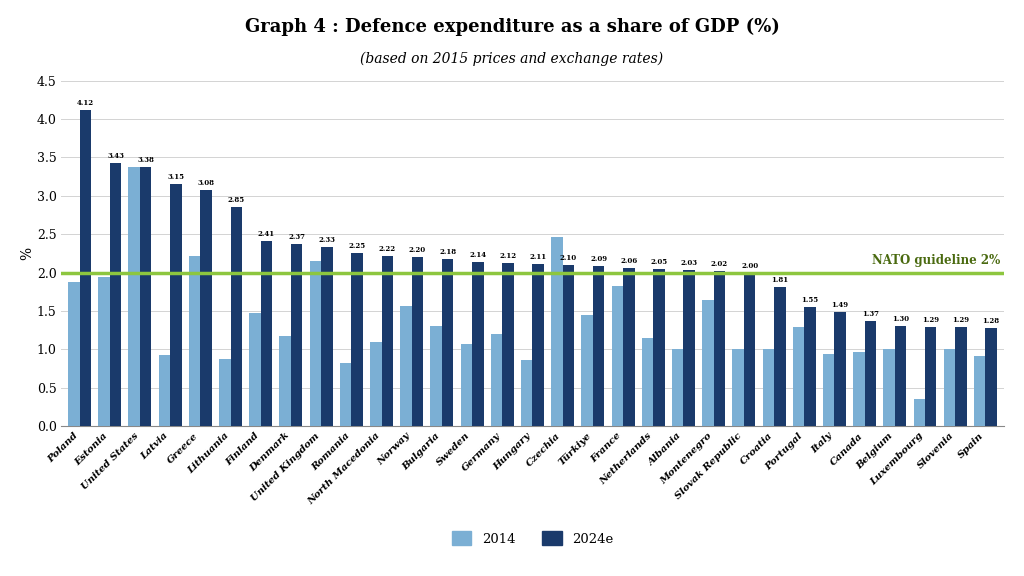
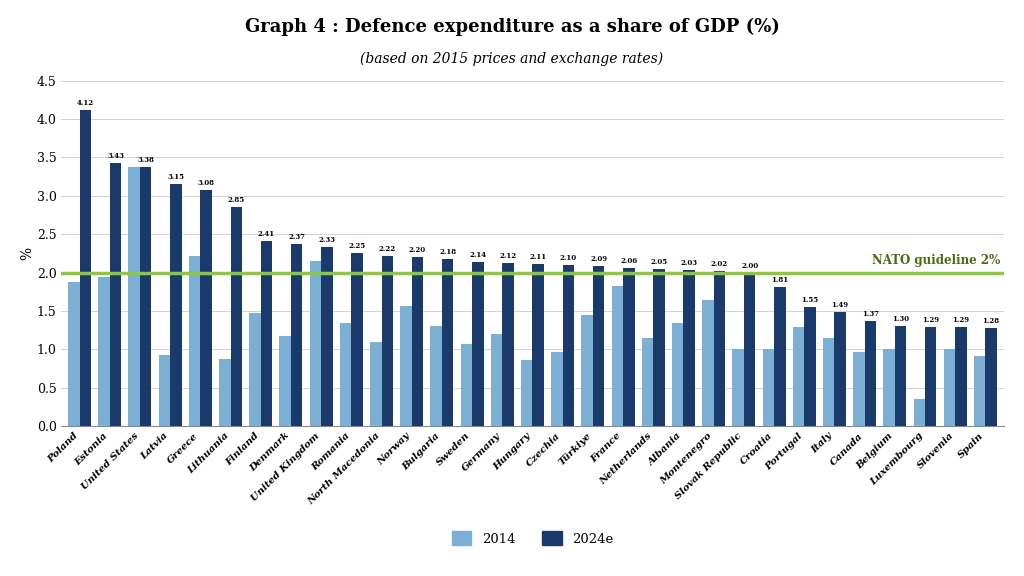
2014/Romania: 0.82 -> 1.35
2014/Czechia: 2.46 -> 0.97
2014/Albania: 1.00 -> 1.35
2014/Italy: 0.94 -> 1.15
